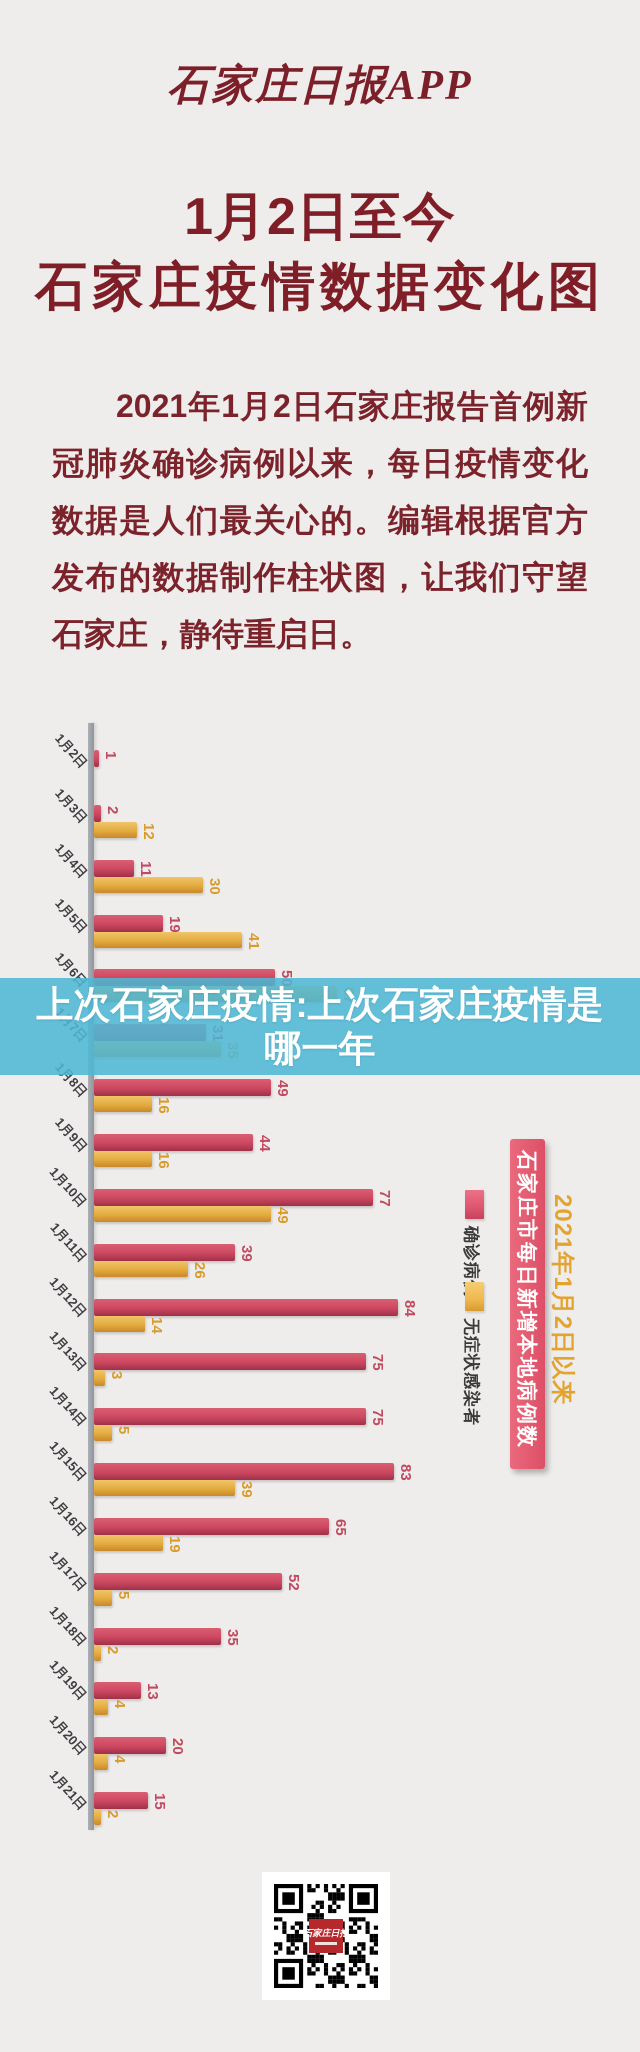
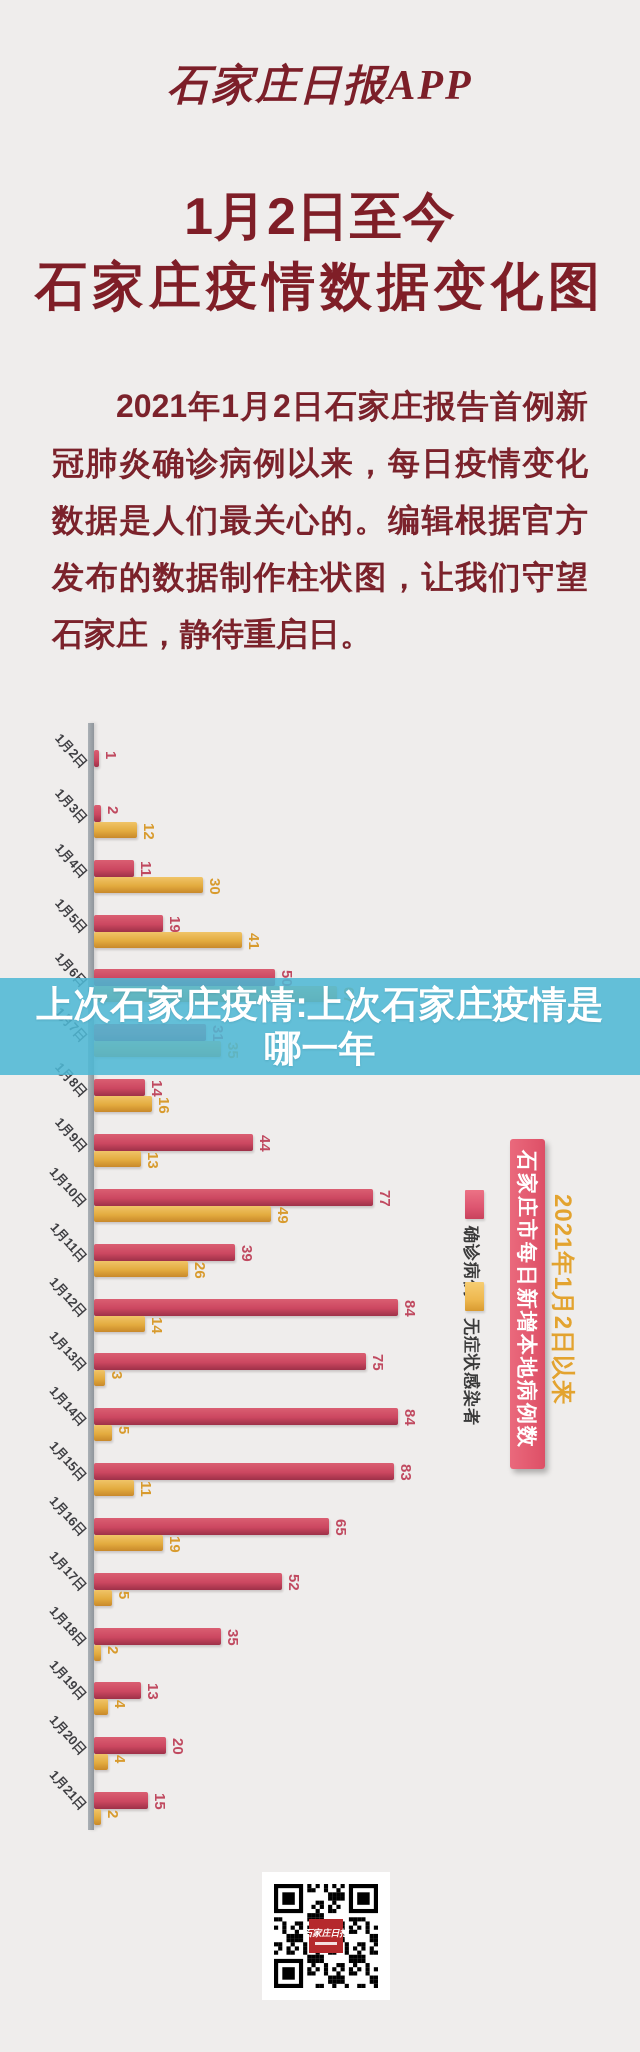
确诊病例/1月8日: 49 -> 14
无症状感染者/1月9日: 16 -> 13
确诊病例/1月14日: 75 -> 84
无症状感染者/1月15日: 39 -> 11
